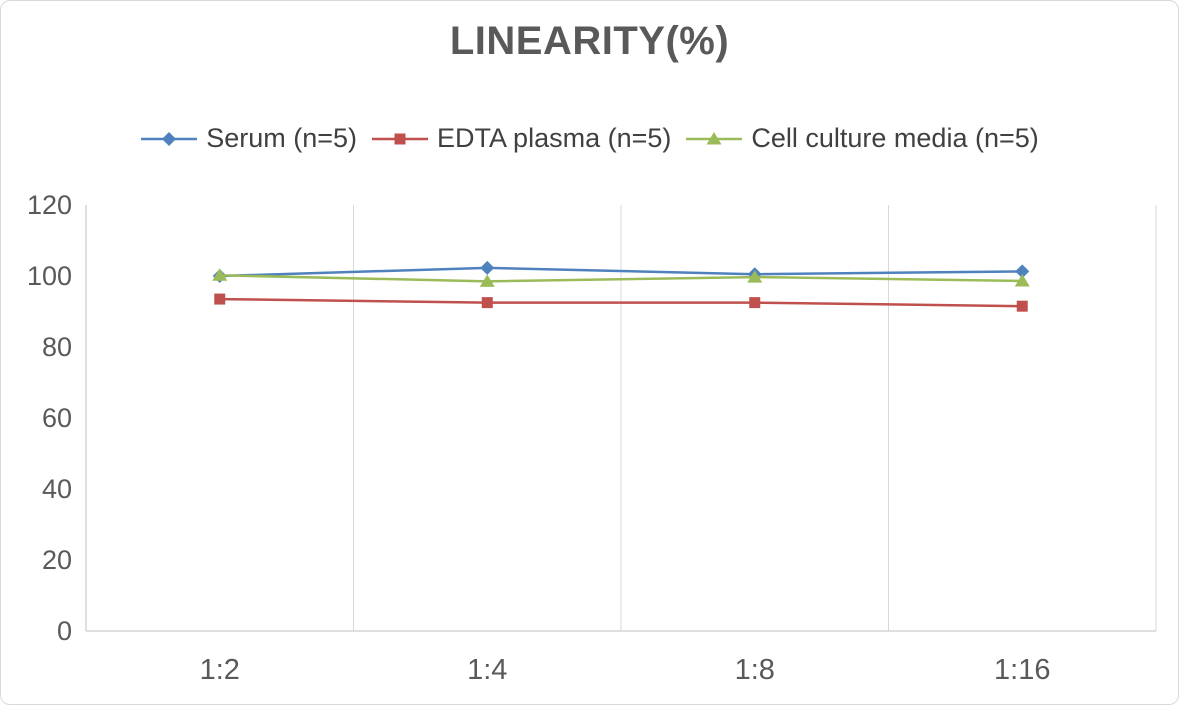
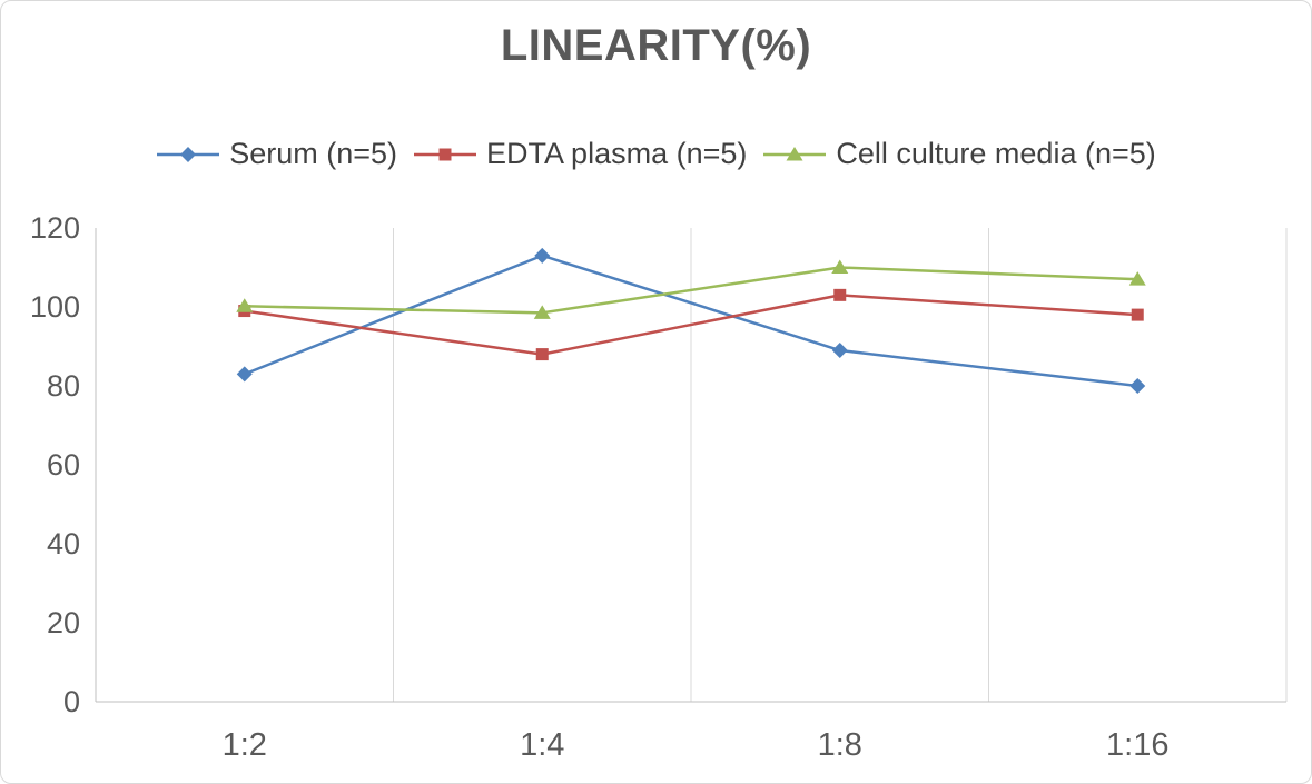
Serum (n=5)/1:2: 100 -> 83
EDTA plasma (n=5)/1:2: 94 -> 99
Serum (n=5)/1:4: 102 -> 113
EDTA plasma (n=5)/1:4: 92 -> 88
Serum (n=5)/1:8: 100 -> 89
EDTA plasma (n=5)/1:8: 92 -> 103
Cell culture media (n=5)/1:8: 100 -> 110
Serum (n=5)/1:16: 101 -> 80
EDTA plasma (n=5)/1:16: 92 -> 98
Cell culture media (n=5)/1:16: 99 -> 107
